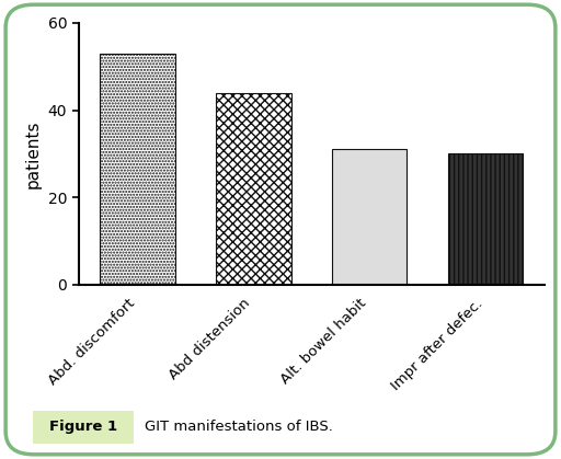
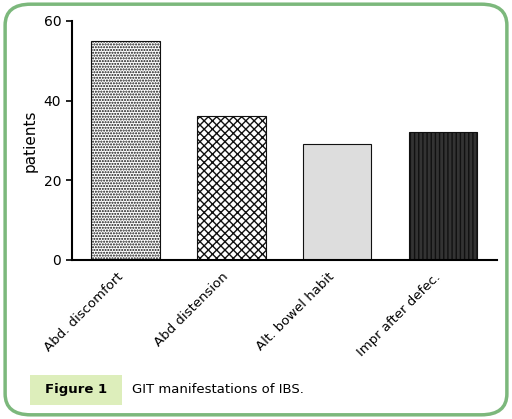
Abd. discomfort: 53 -> 55
Abd distension: 44 -> 36
Alt. bowel habit: 31 -> 29
Impr after defec.: 30 -> 32
